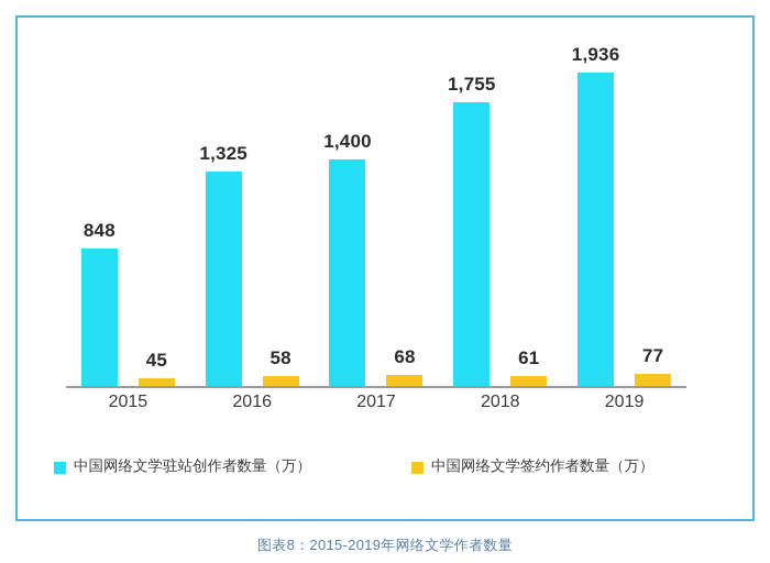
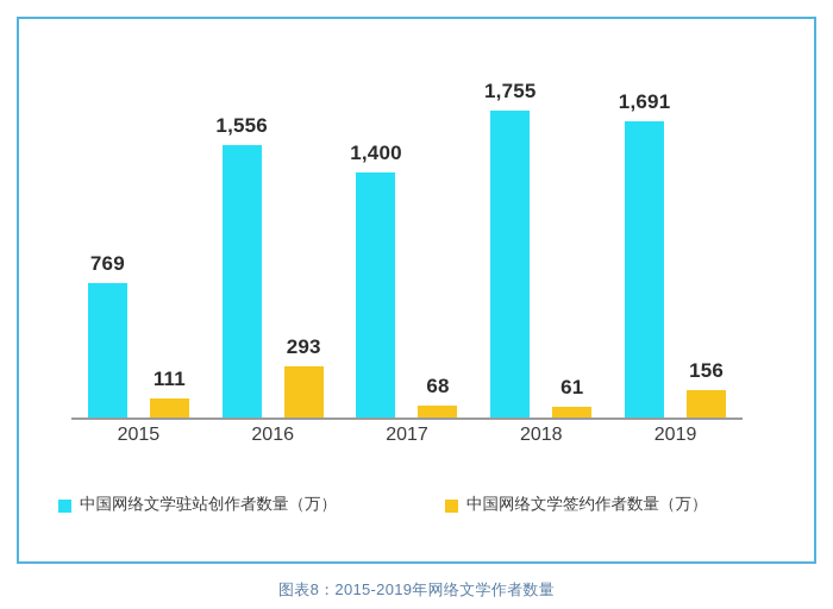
中国网络文学驻站创作者数量（万）/2015: 848 -> 769
中国网络文学签约作者数量（万）/2015: 45 -> 111
中国网络文学驻站创作者数量（万）/2016: 1,325 -> 1,556
中国网络文学签约作者数量（万）/2016: 58 -> 293
中国网络文学驻站创作者数量（万）/2019: 1,936 -> 1,691
中国网络文学签约作者数量（万）/2019: 77 -> 156
